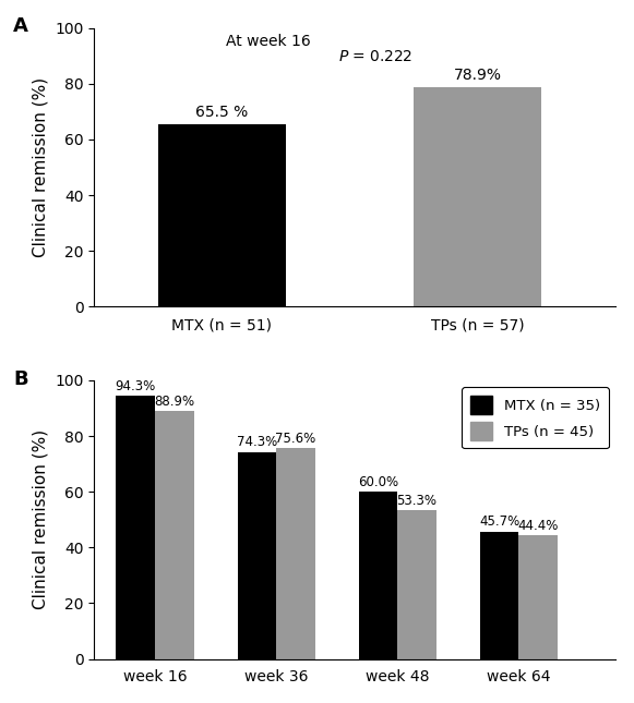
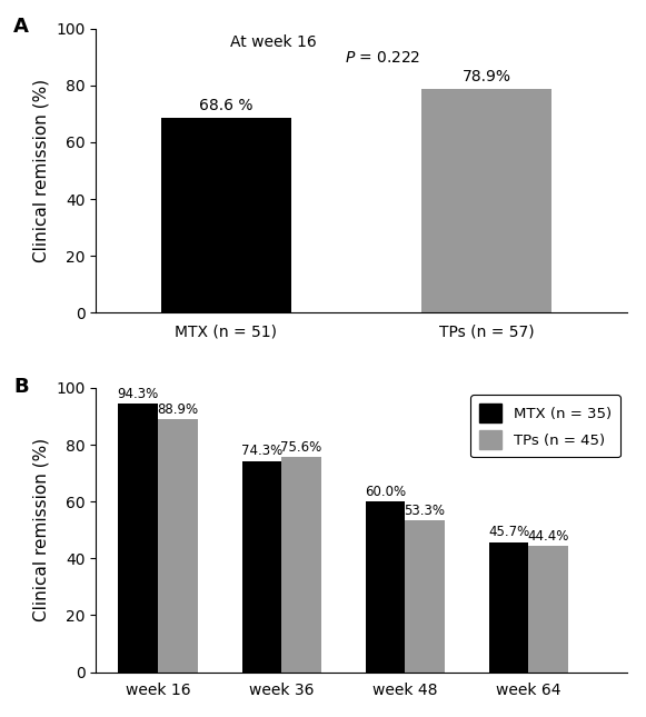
MTX (n = 51): 65.5 -> 68.6
